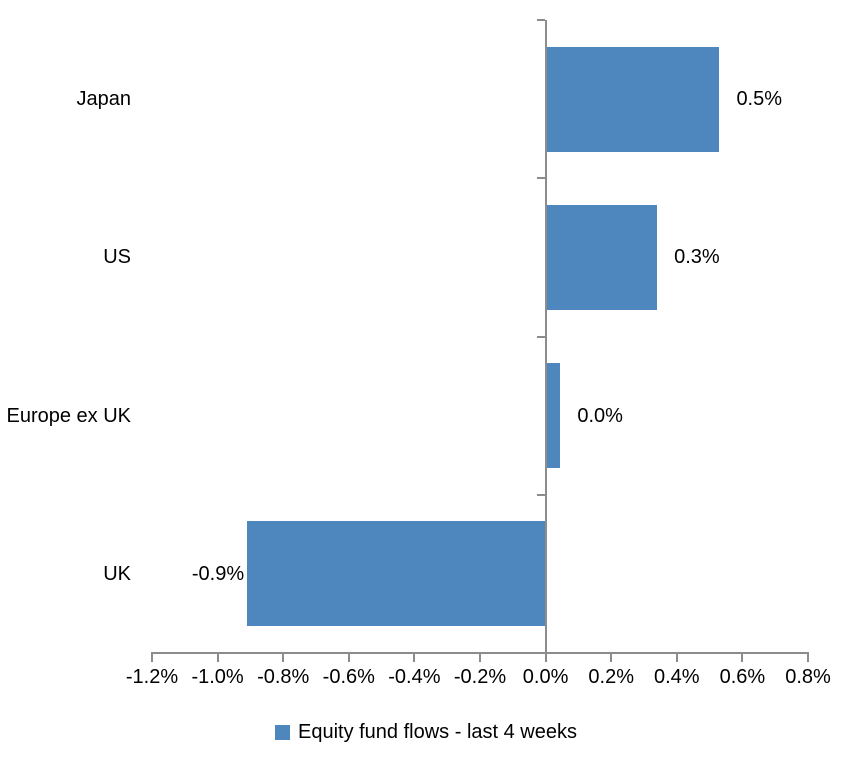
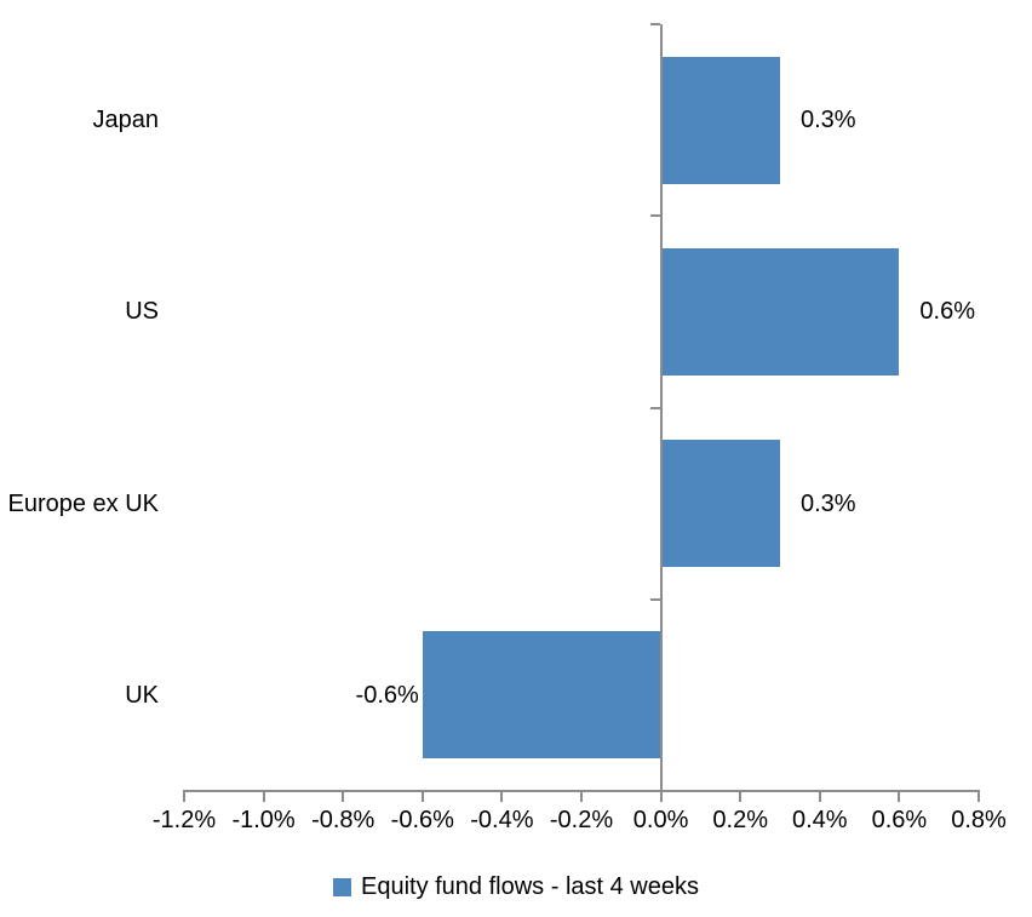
Japan: 0.5% -> 0.3%
US: 0.3% -> 0.6%
Europe ex UK: 0.0% -> 0.3%
UK: -0.9% -> -0.6%
